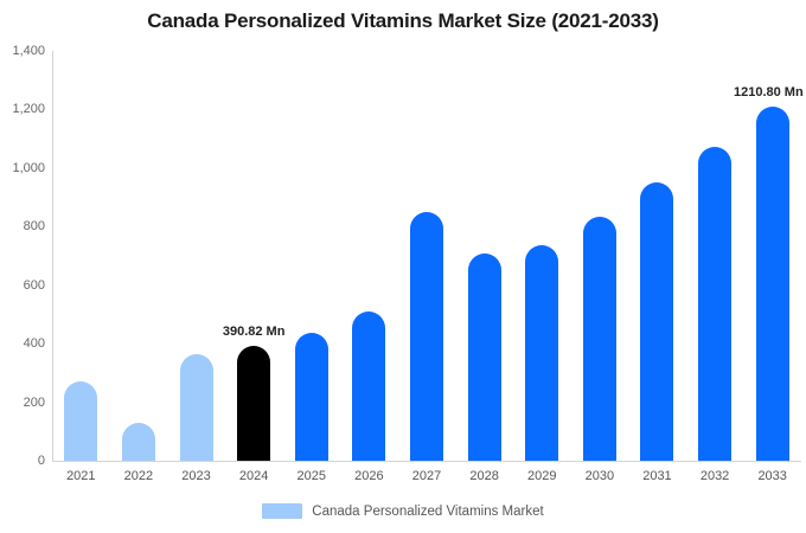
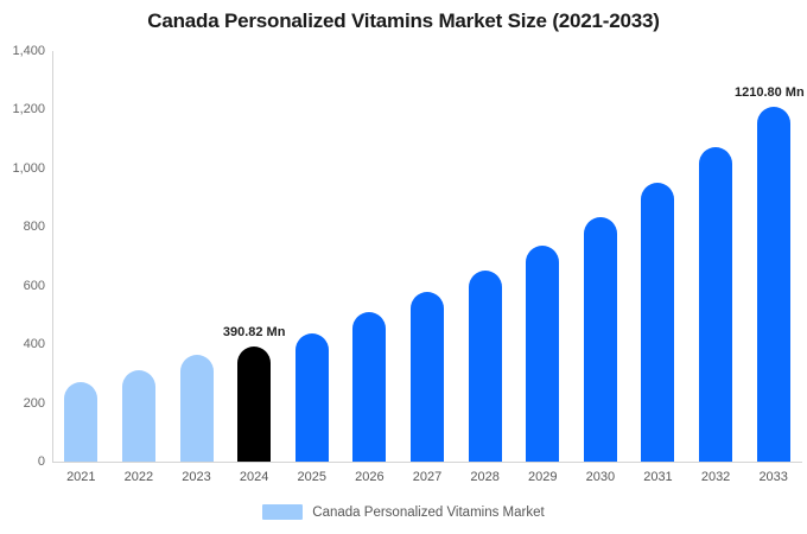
2022: 130 -> 310
2027: 850 -> 580
2028: 710 -> 650
